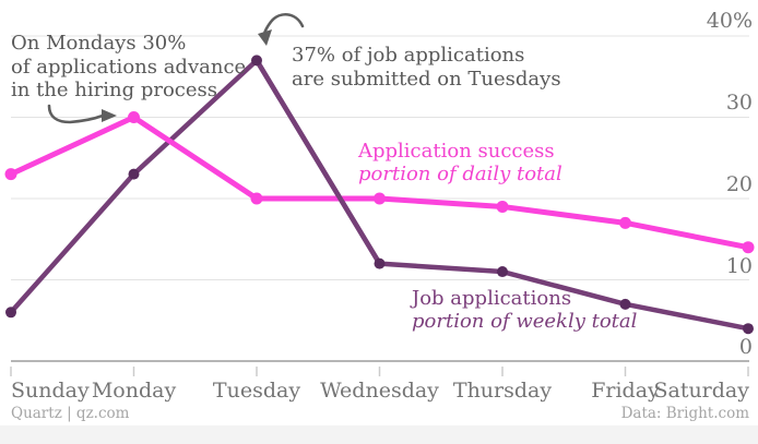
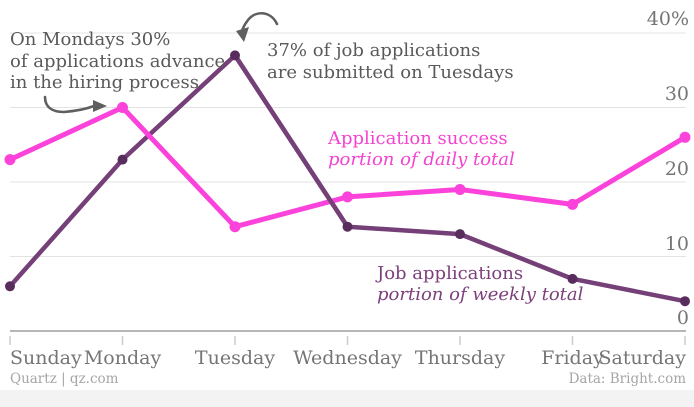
Application success/Tuesday: 20% -> 14%
Application success/Wednesday: 20% -> 18%
Job applications/Wednesday: 12% -> 14%
Job applications/Thursday: 11% -> 13%
Application success/Saturday: 14% -> 26%
